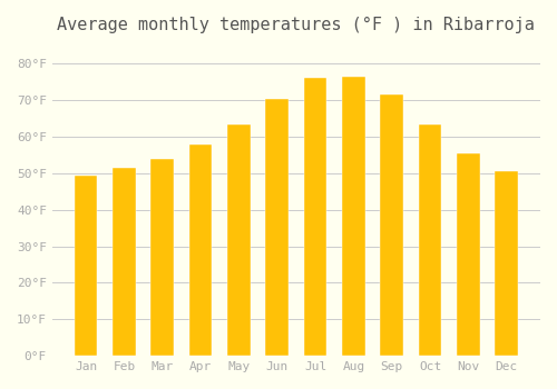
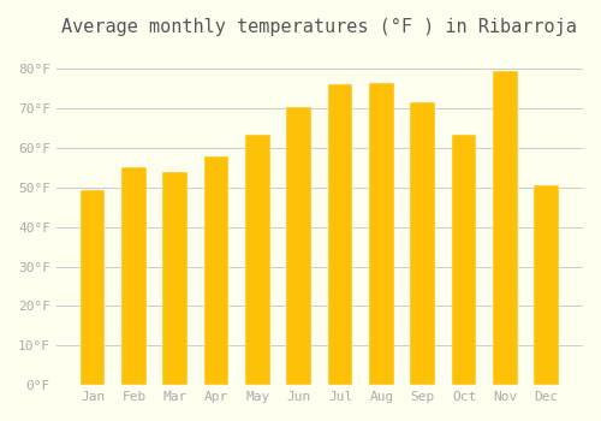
Feb: 51.5°F -> 55.0°F
Nov: 55.5°F -> 79.5°F
